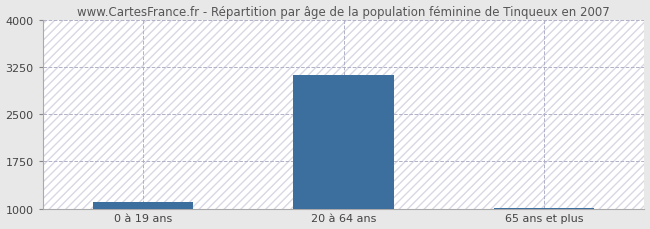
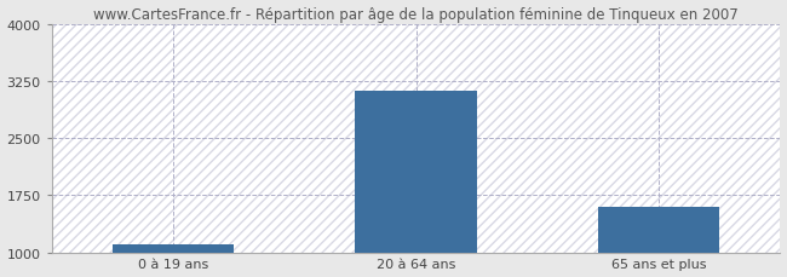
65 ans et plus: 1020 -> 1600
